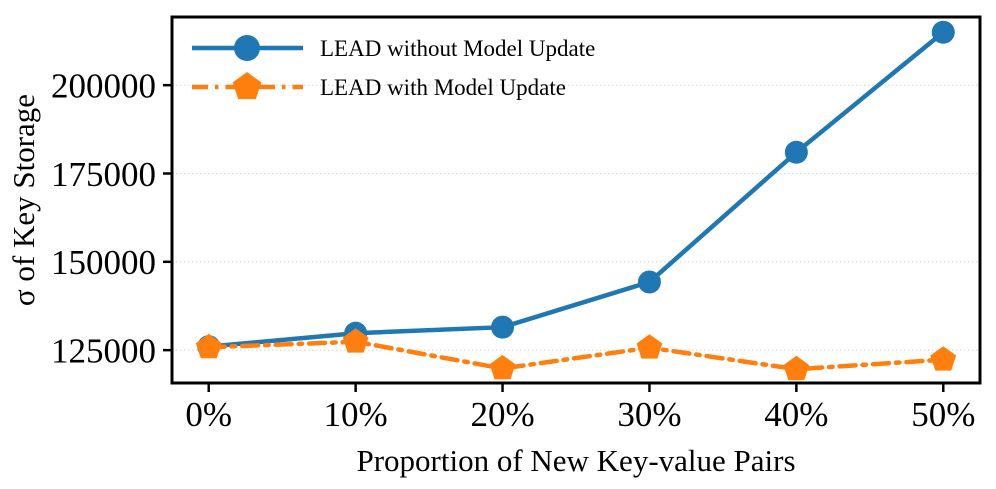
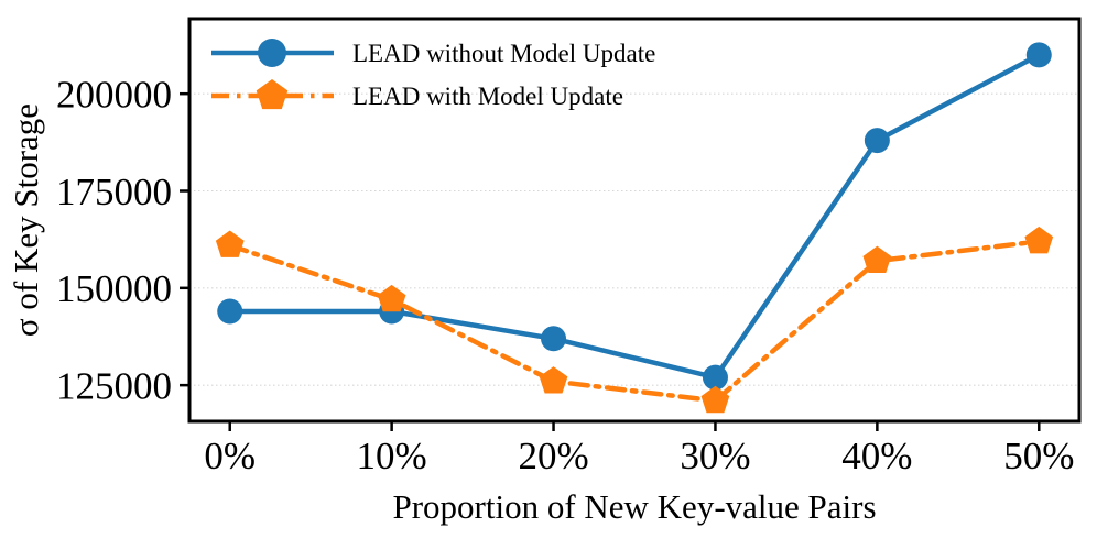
LEAD without Model Update/0%: 126000 -> 144000
LEAD with Model Update/0%: 126000 -> 161000
LEAD without Model Update/10%: 130000 -> 144000
LEAD with Model Update/10%: 127000 -> 147000
LEAD without Model Update/20%: 132000 -> 137000
LEAD with Model Update/20%: 120000 -> 126000
LEAD without Model Update/30%: 144000 -> 127000
LEAD with Model Update/30%: 126000 -> 121000
LEAD without Model Update/40%: 181000 -> 188000
LEAD with Model Update/40%: 120000 -> 157000
LEAD without Model Update/50%: 215000 -> 210000
LEAD with Model Update/50%: 122000 -> 162000
